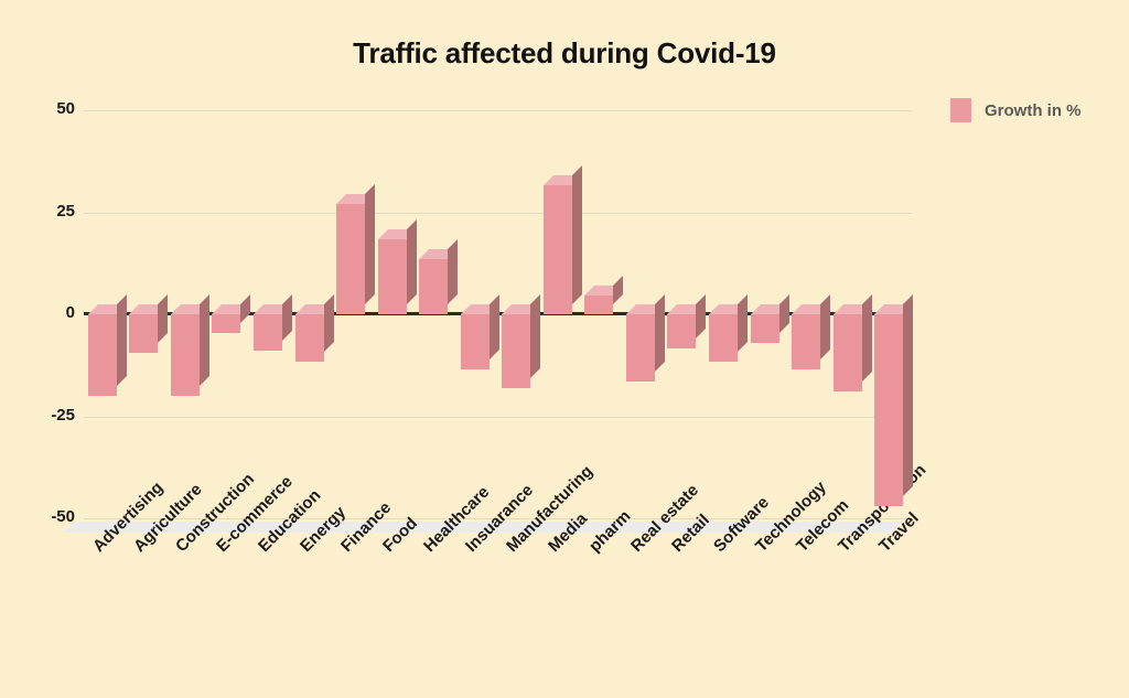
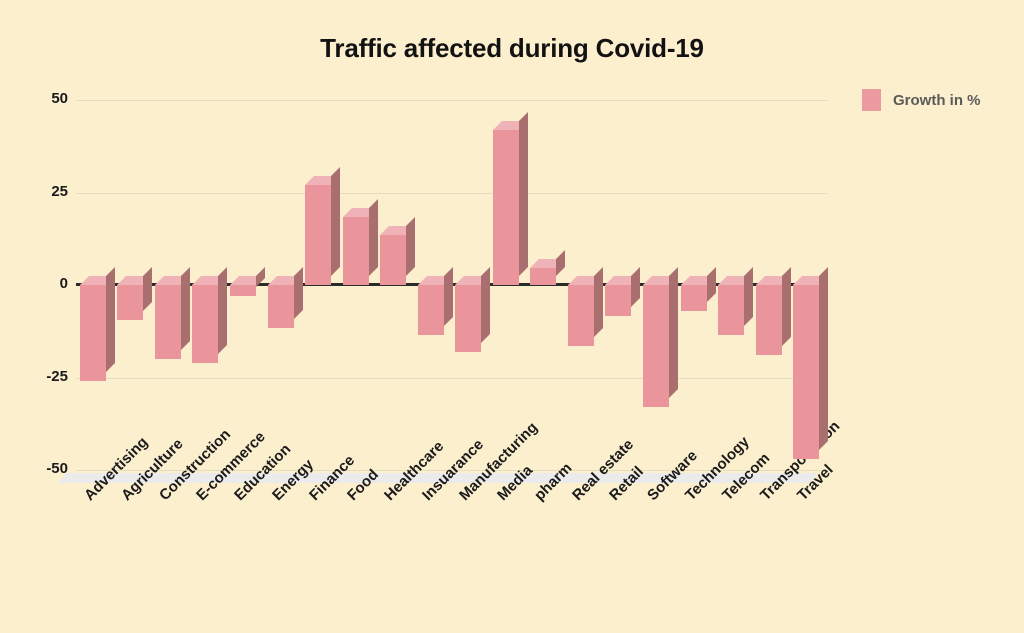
Advertising: -20 -> -26
E-commerce: -4 -> -21
Education: -9 -> -3
Media: 32 -> 42
Software: -12 -> -33
